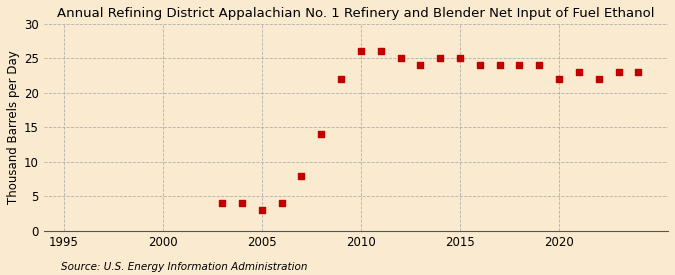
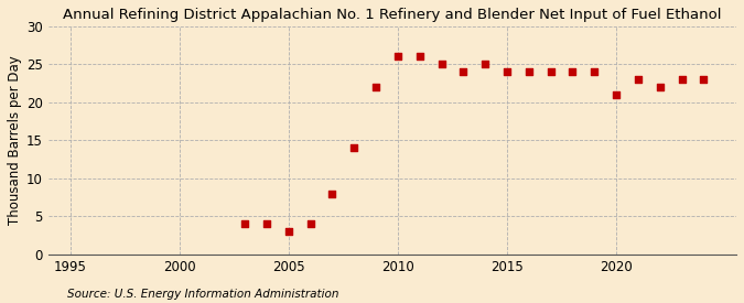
2015: 25 -> 24
2020: 22 -> 21
